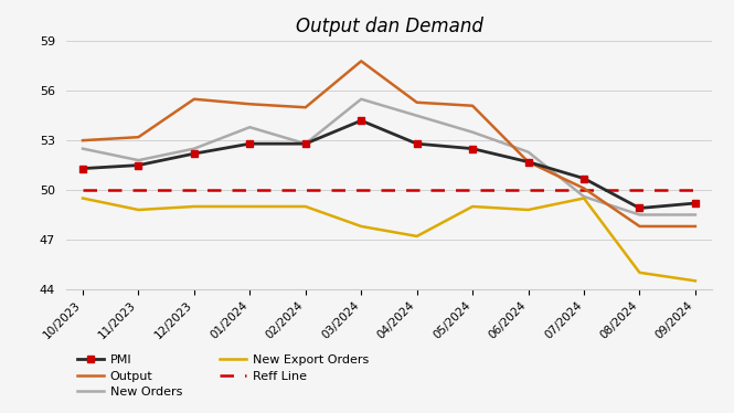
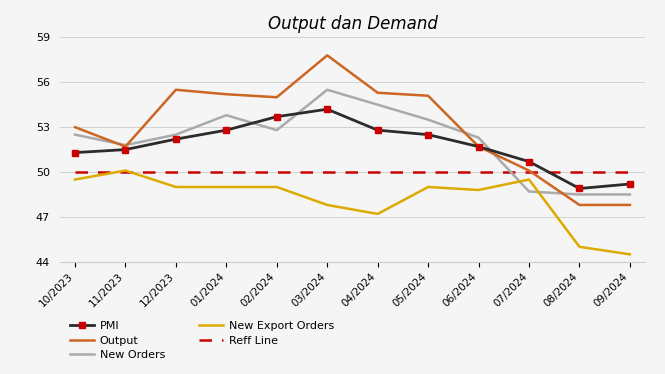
Output/11/2023: 53.2 -> 51.7
New Export Orders/11/2023: 48.8 -> 50.1
PMI/02/2024: 52.8 -> 53.7
New Orders/07/2024: 49.6 -> 48.7
